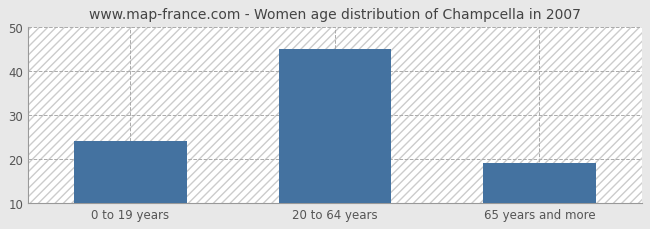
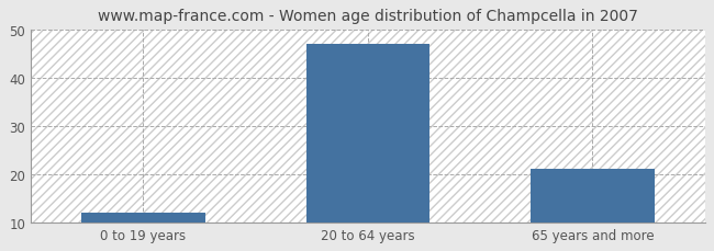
0 to 19 years: 24 -> 12
20 to 64 years: 45 -> 47
65 years and more: 19 -> 21
